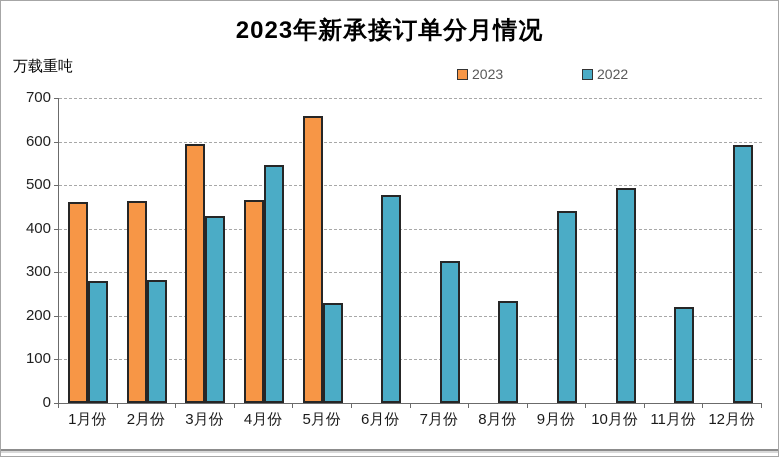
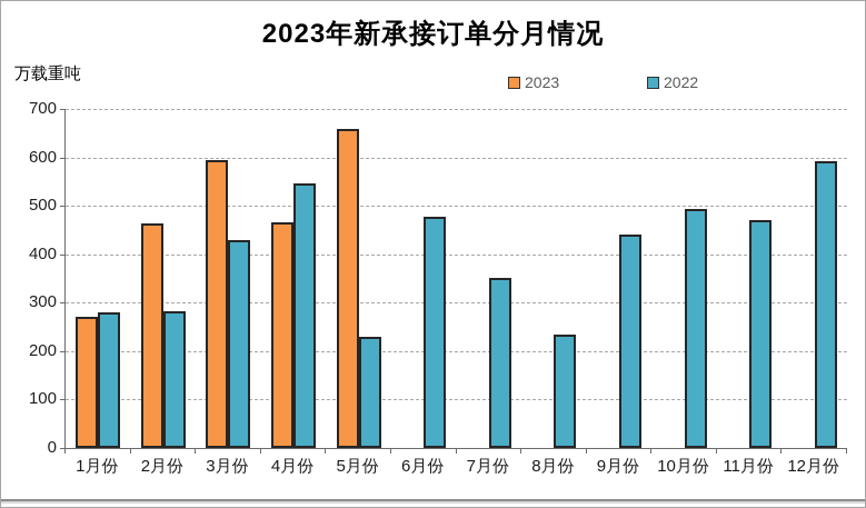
2023/1月份: 460 -> 270
2022/7月份: 330 -> 350
2022/11月份: 220 -> 470
